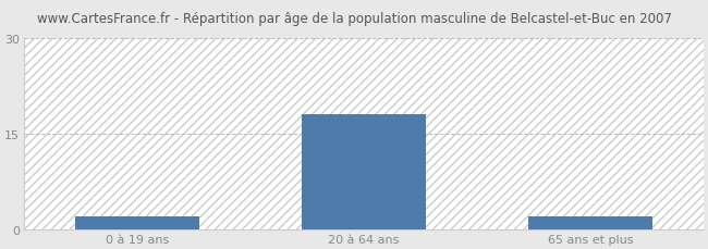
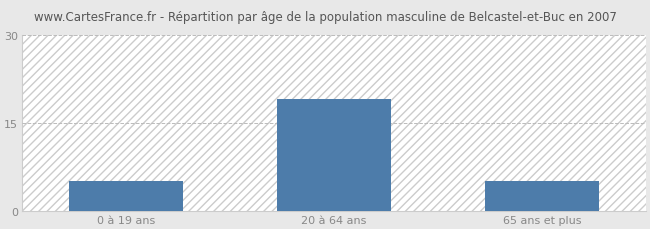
0 à 19 ans: 2 -> 5
20 à 64 ans: 18 -> 19
65 ans et plus: 2 -> 5
